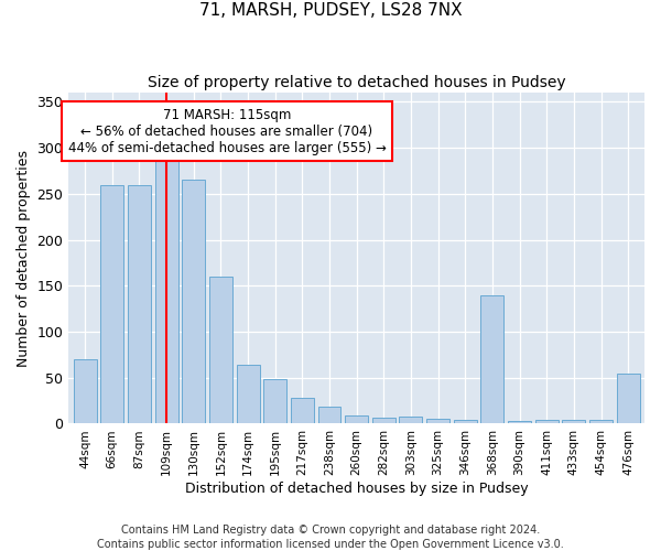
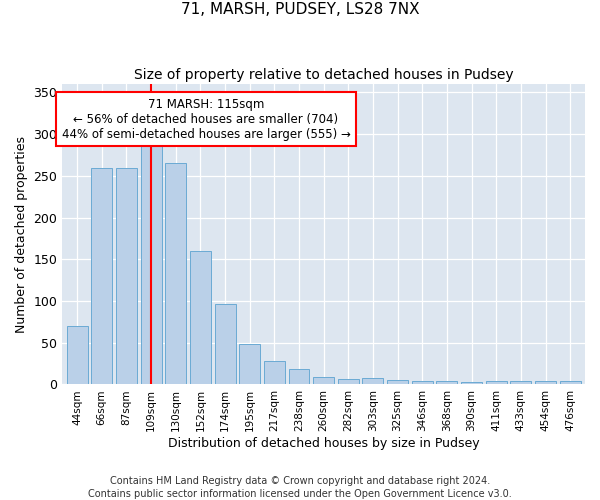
174sqm: 64 -> 97
368sqm: 140 -> 4
476sqm: 54 -> 4
